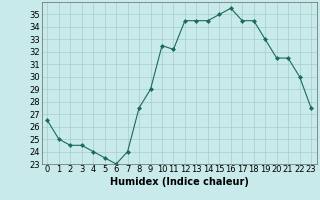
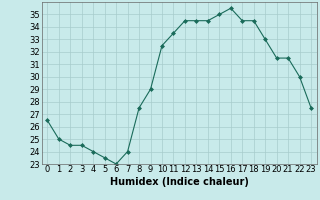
11: 32.2 -> 33.5
